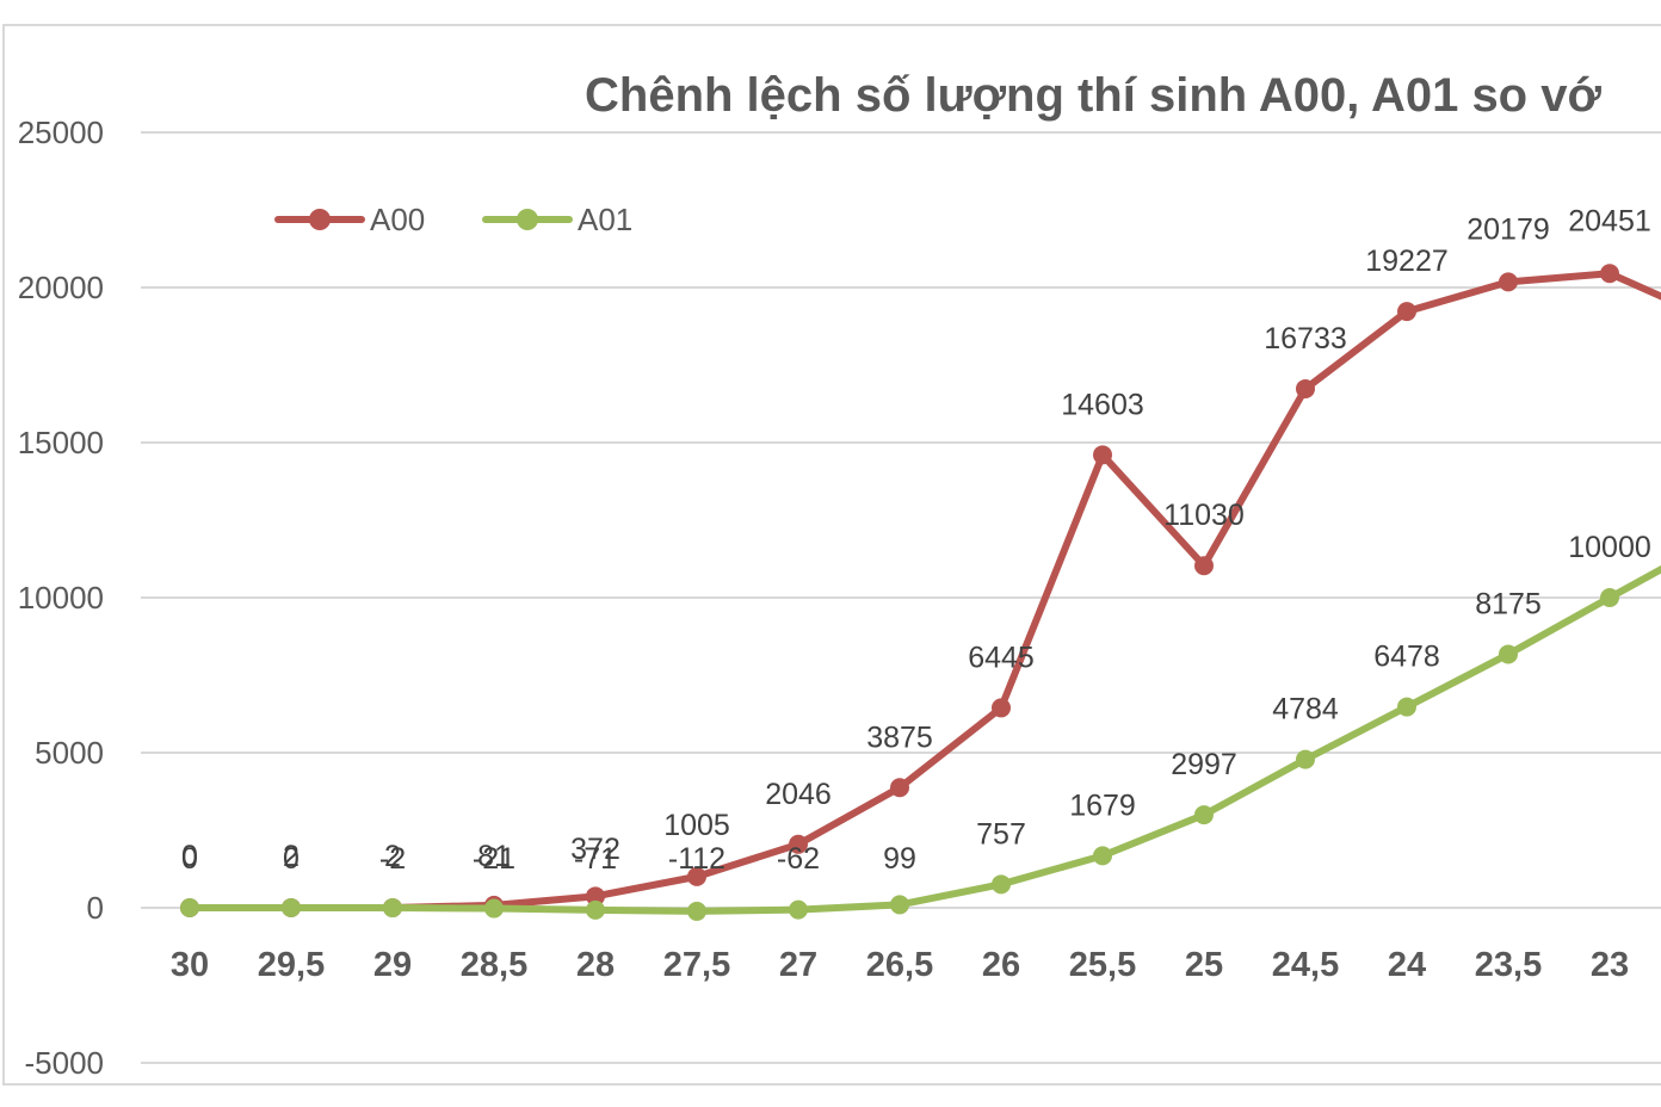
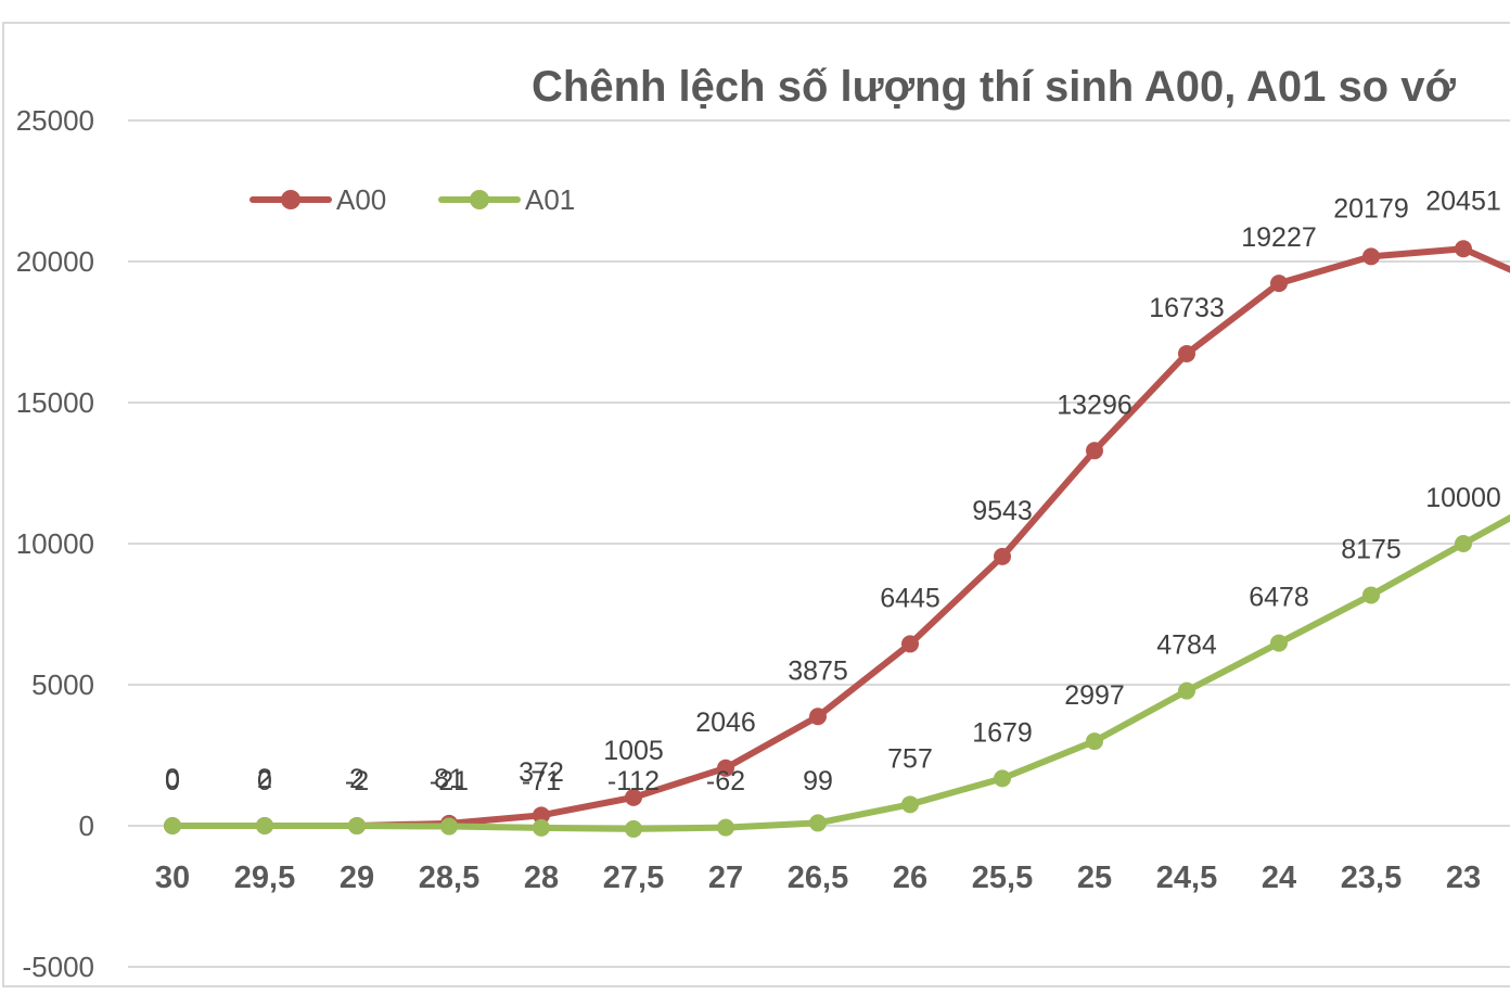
A00/25,5: 14603 -> 9543
A00/25: 11030 -> 13296
